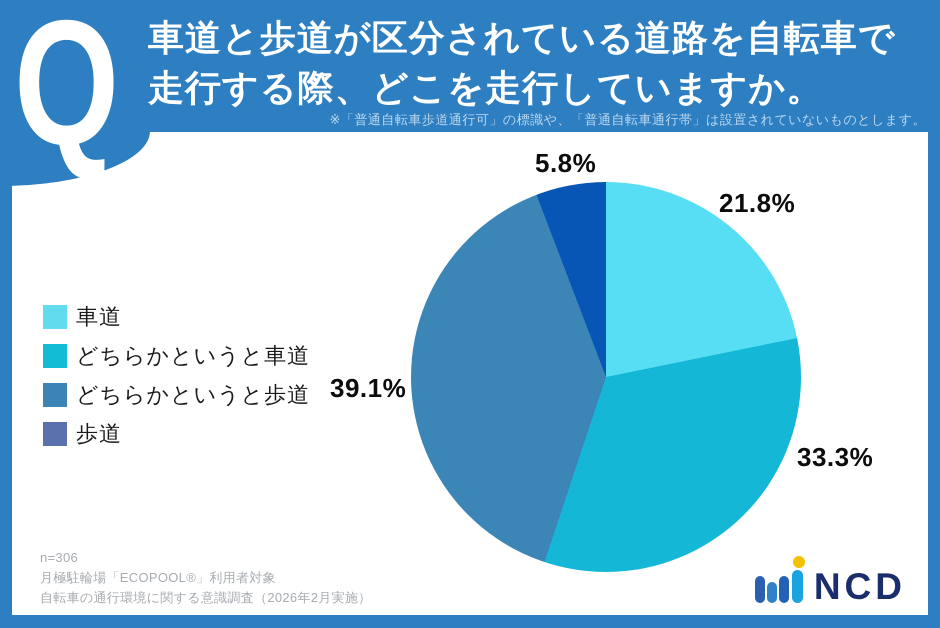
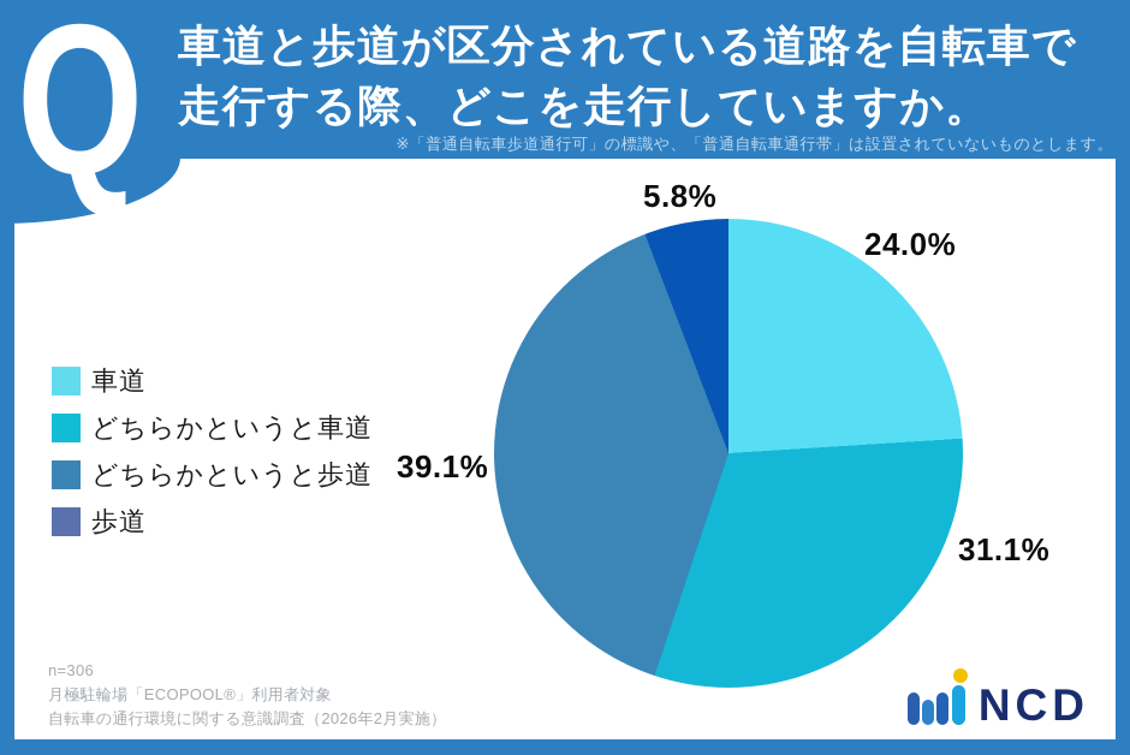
車道: 21.8% -> 24.0%
どちらかというと車道: 33.3% -> 31.1%
